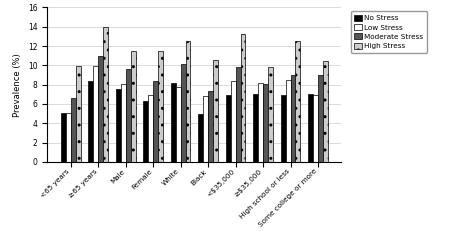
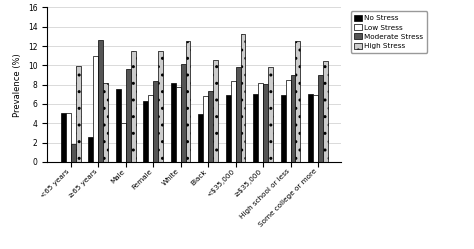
Moderate Stress/<65 years: 6.6 -> 1.8
No Stress/≥65 years: 8.4 -> 2.6
Low Stress/≥65 years: 9.9 -> 11.0
Moderate Stress/≥65 years: 11.0 -> 12.6
High Stress/≥65 years: 14.0 -> 8.2
Low Stress/Male: 8.1 -> 4.0
